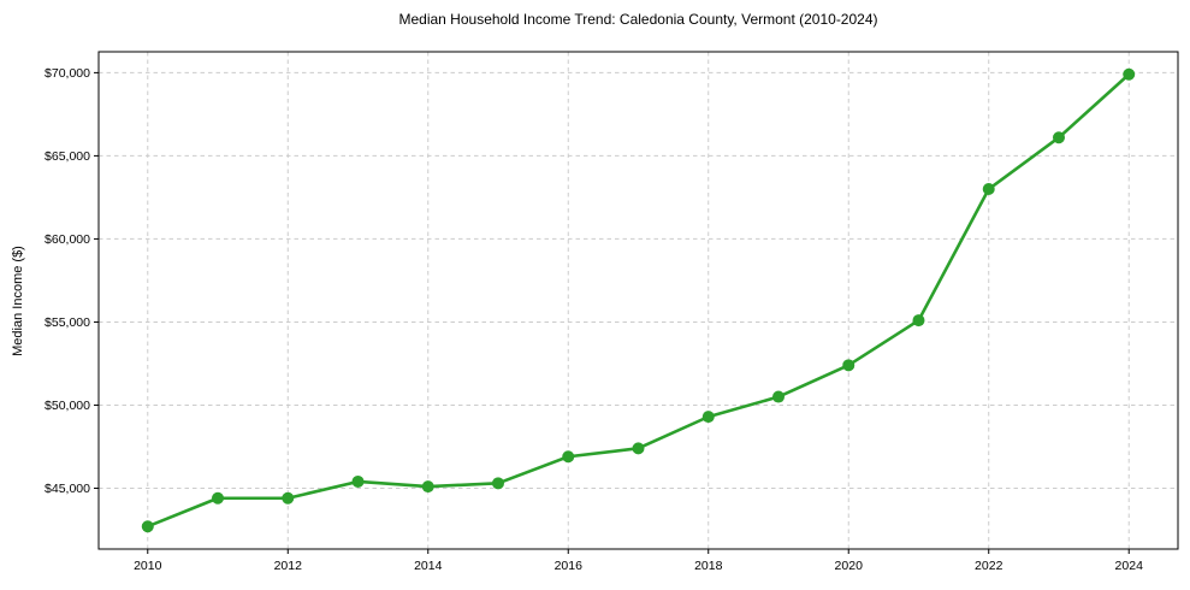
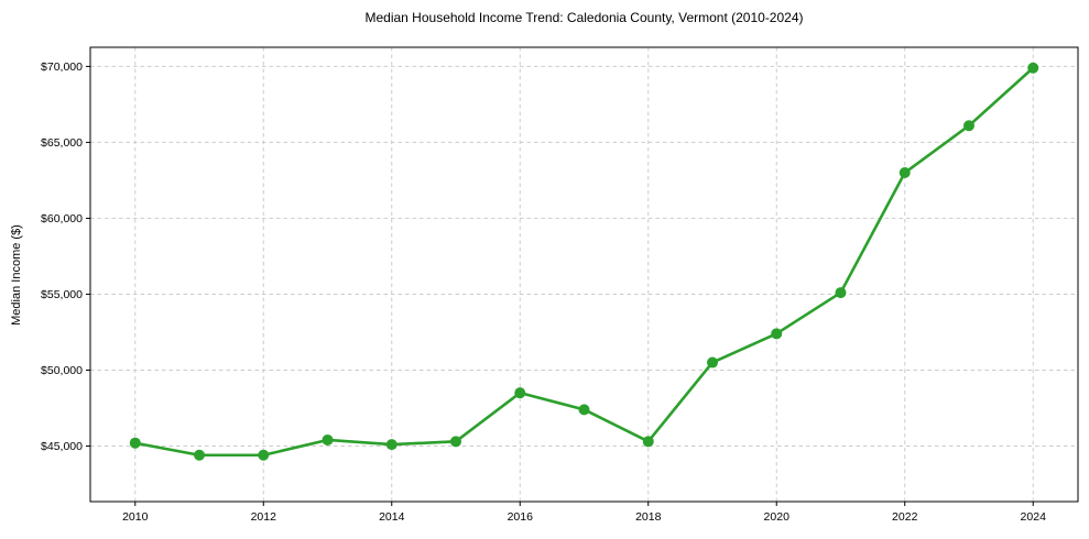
2010: $42700 -> $45200
2016: $46900 -> $48500
2018: $49300 -> $45300
